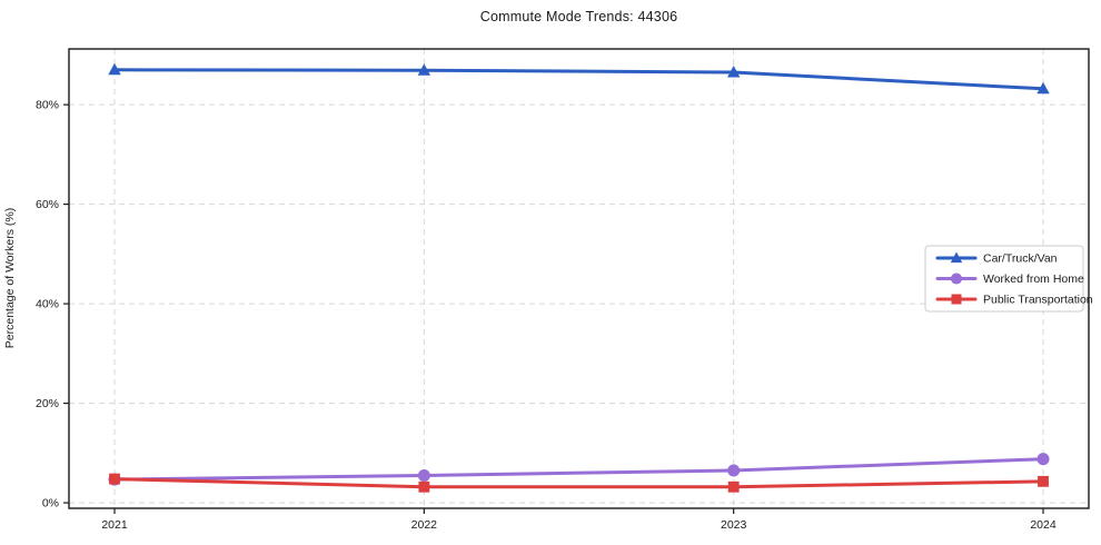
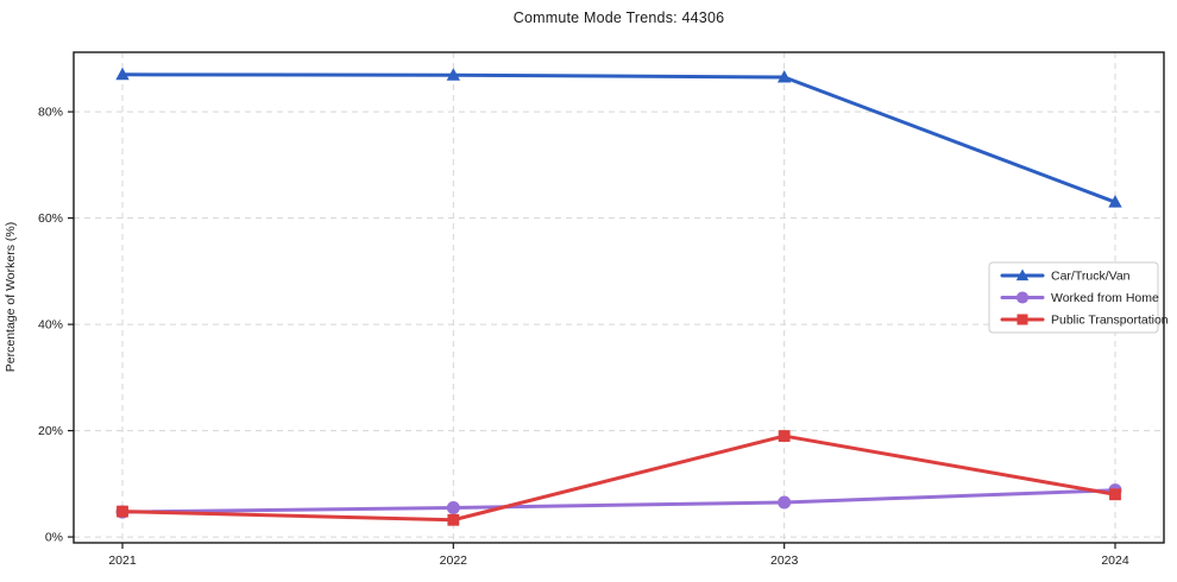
Public Transportation/2023: 3% -> 19%
Car/Truck/Van/2024: 83% -> 63%
Public Transportation/2024: 4% -> 8%
